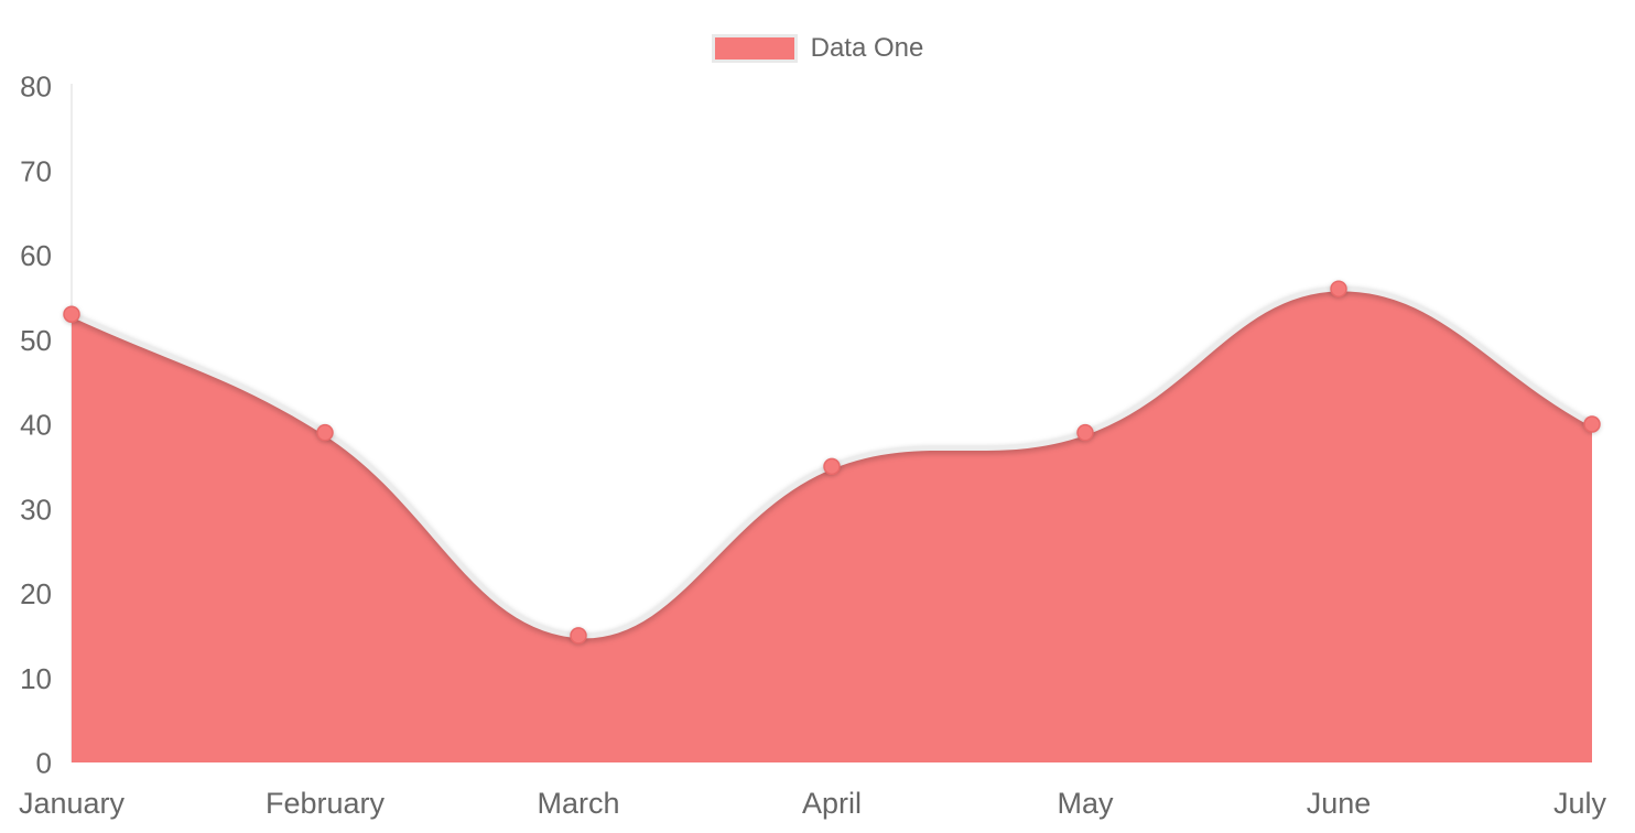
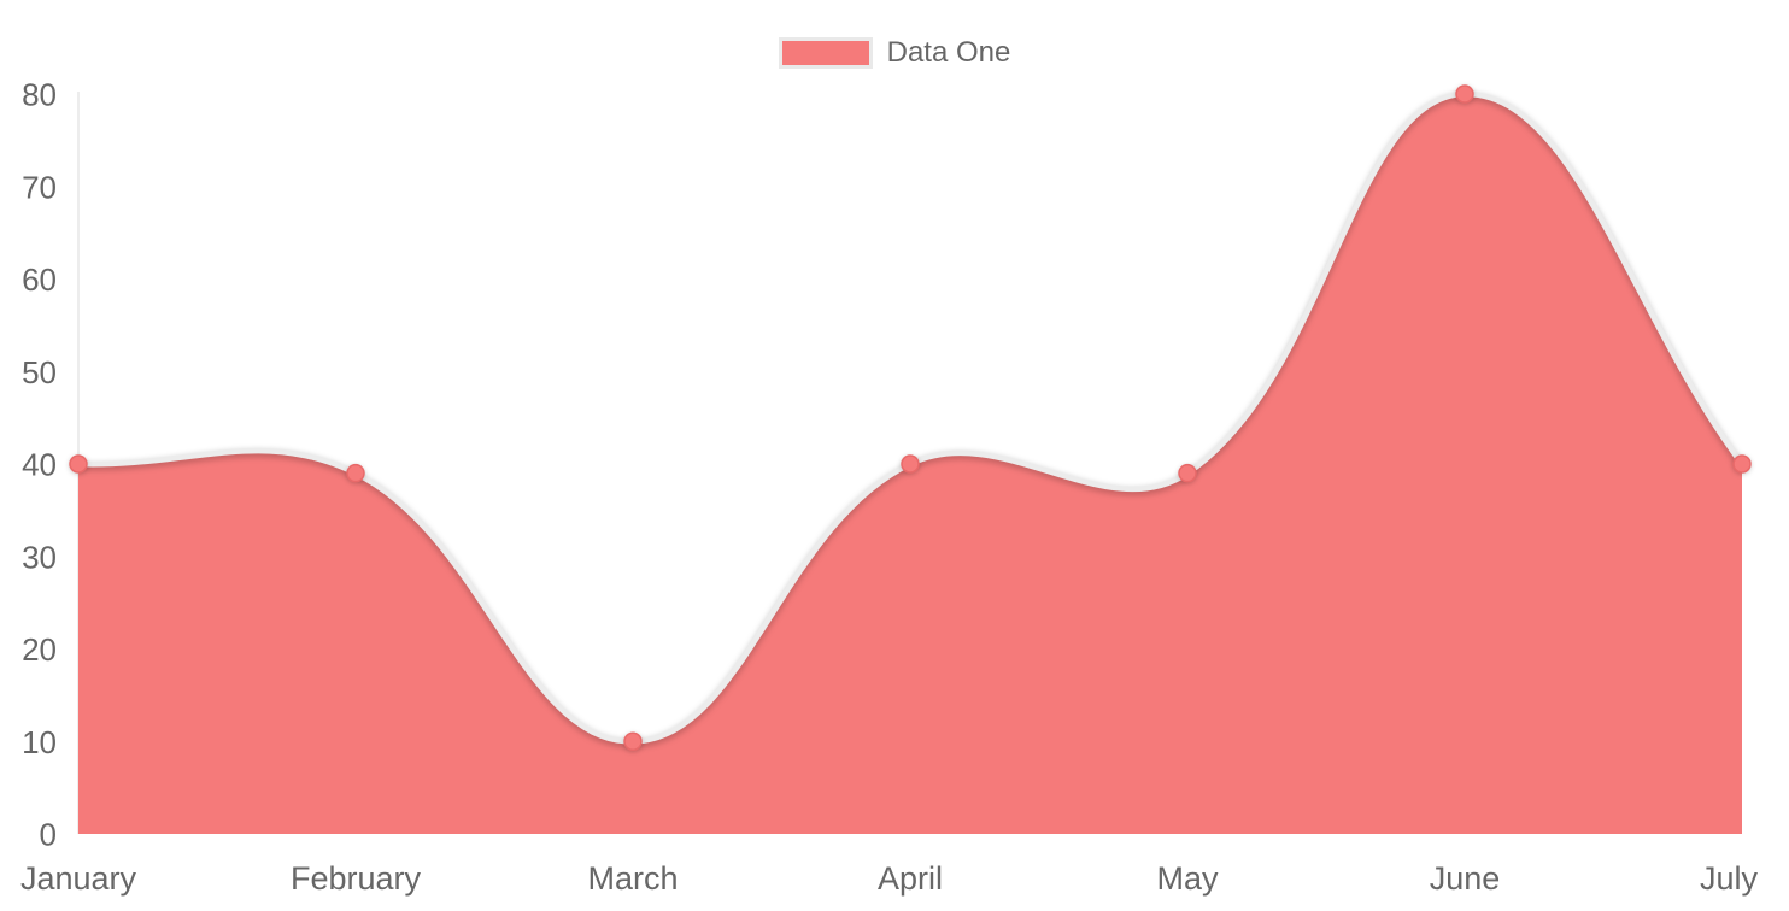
January: 53 -> 40
March: 15 -> 10
April: 35 -> 40
June: 56 -> 80
